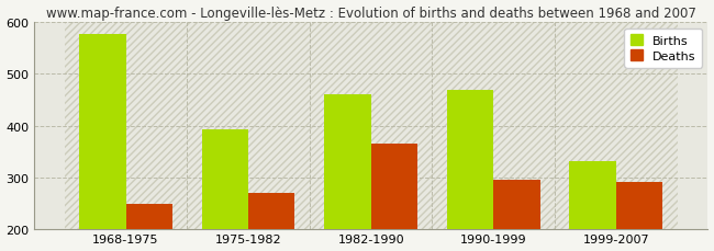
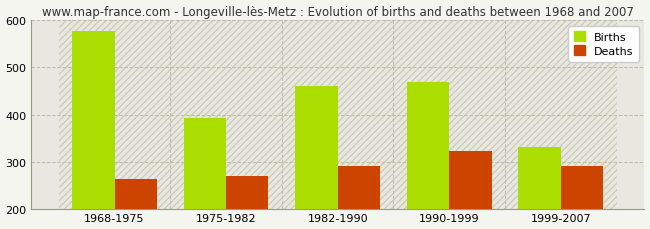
Deaths/1968-1975: 250 -> 263
Deaths/1982-1990: 365 -> 291
Deaths/1990-1999: 295 -> 323
